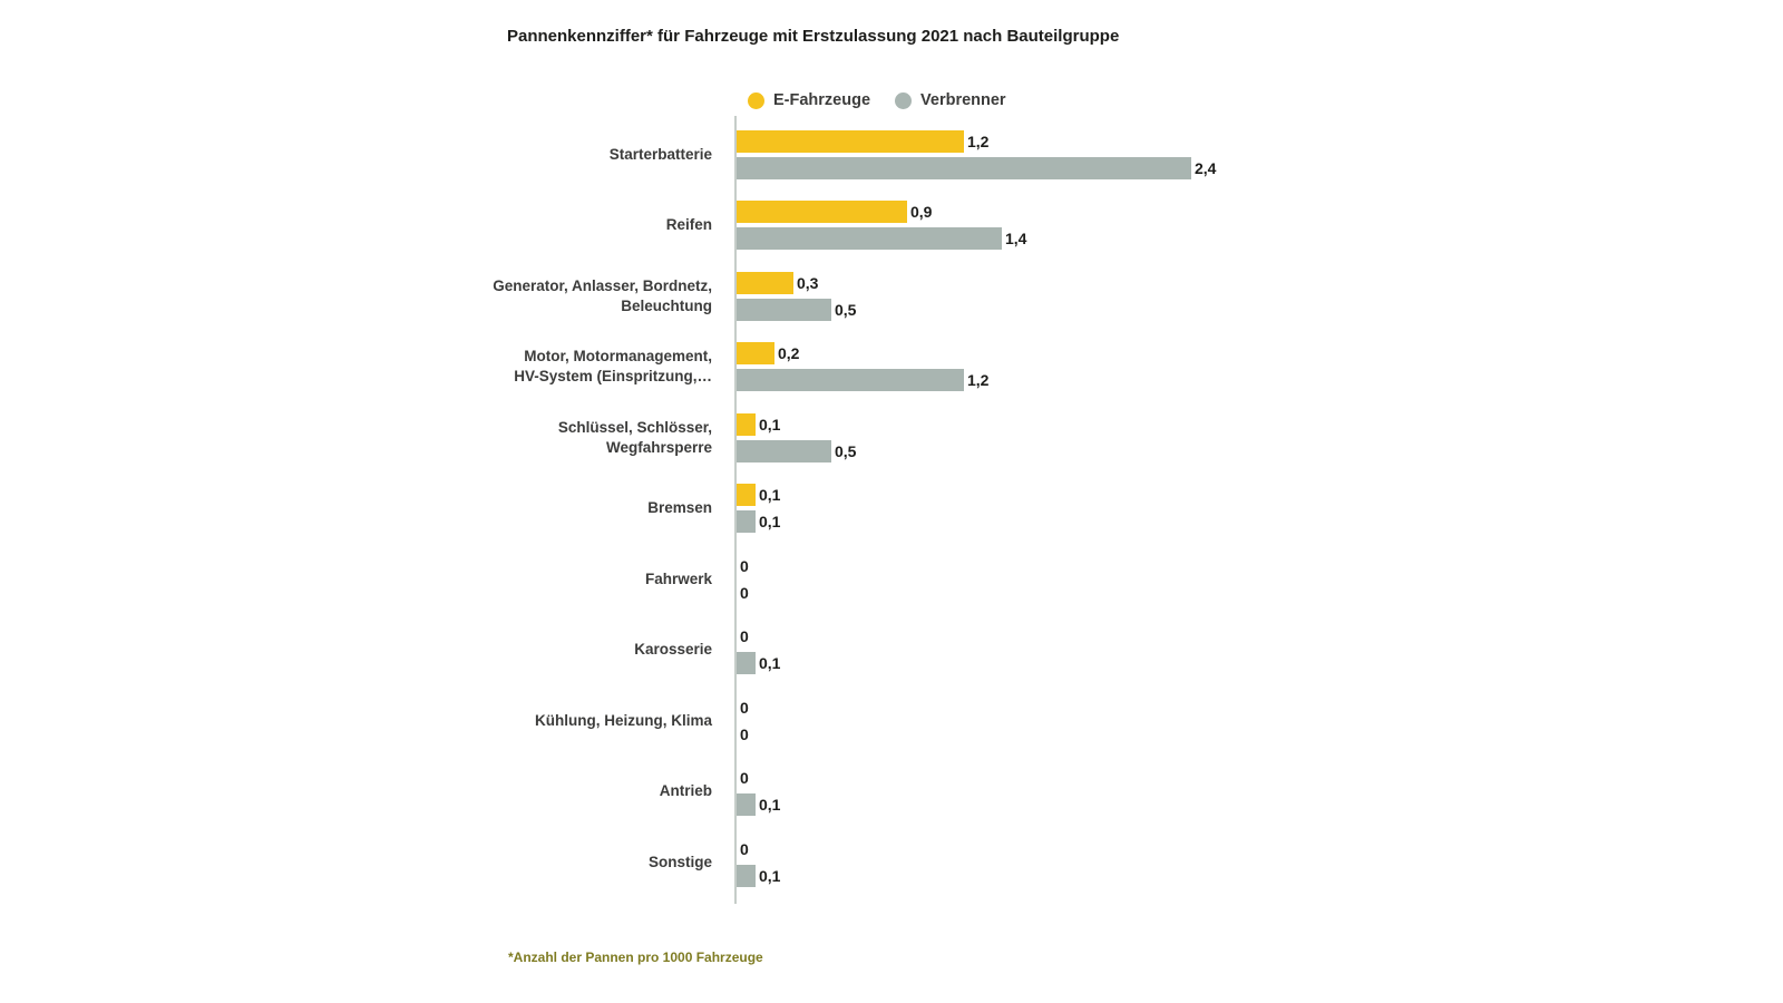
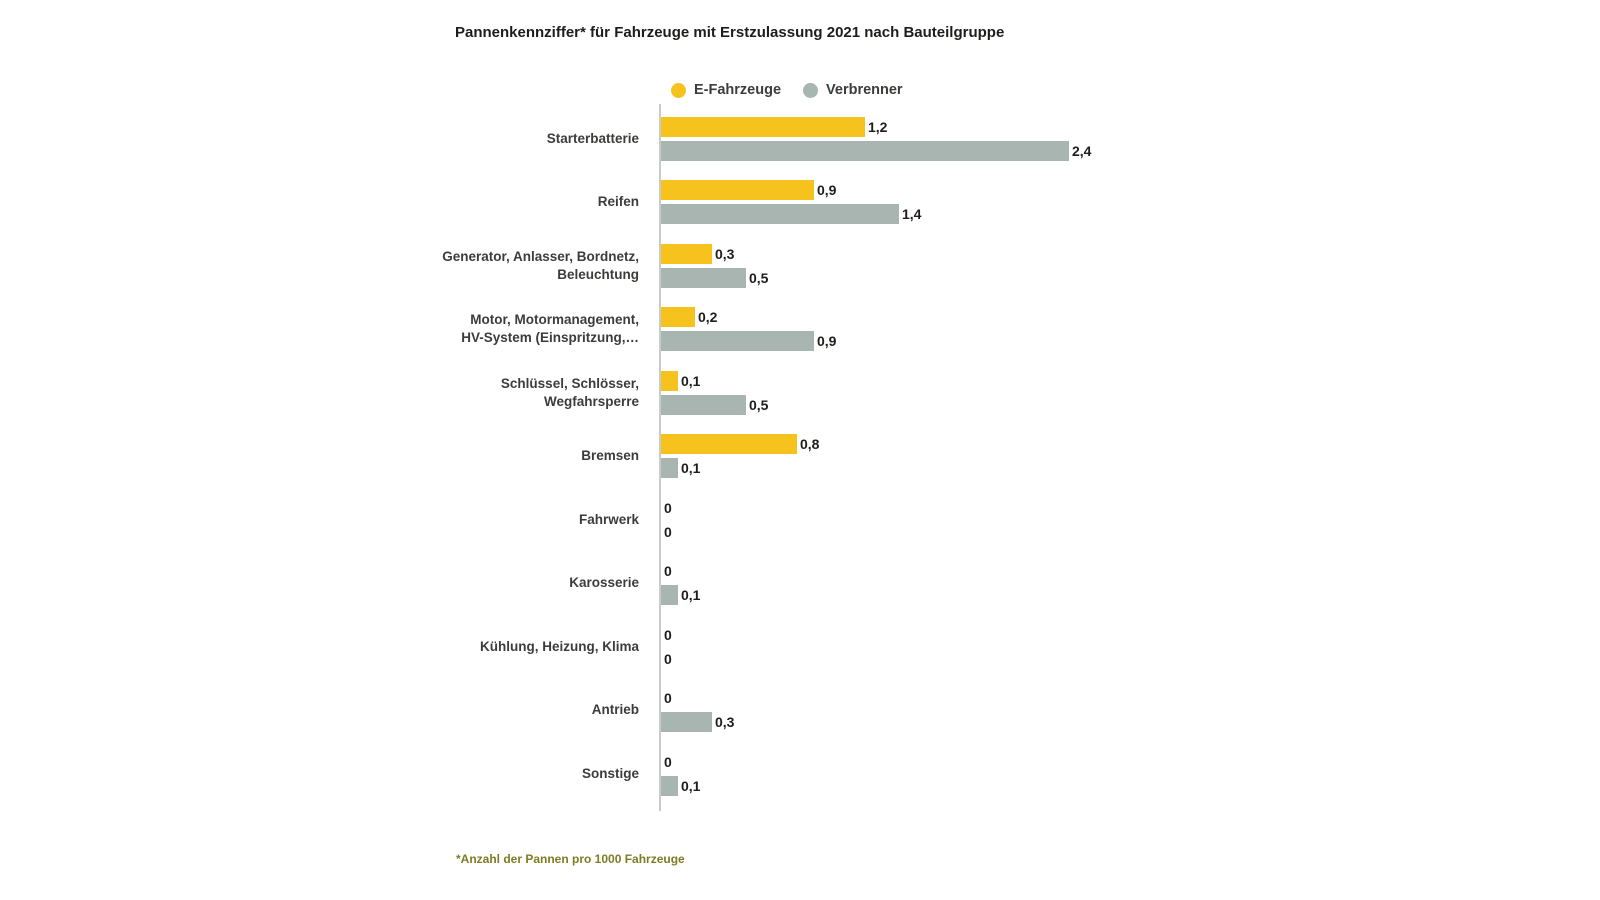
Verbrenner/Motor, Motormanagement, HV-System (Einspritzung,…: 1,2 -> 0,9
E-Fahrzeuge/Bremsen: 0,1 -> 0,8
Verbrenner/Antrieb: 0,1 -> 0,3
